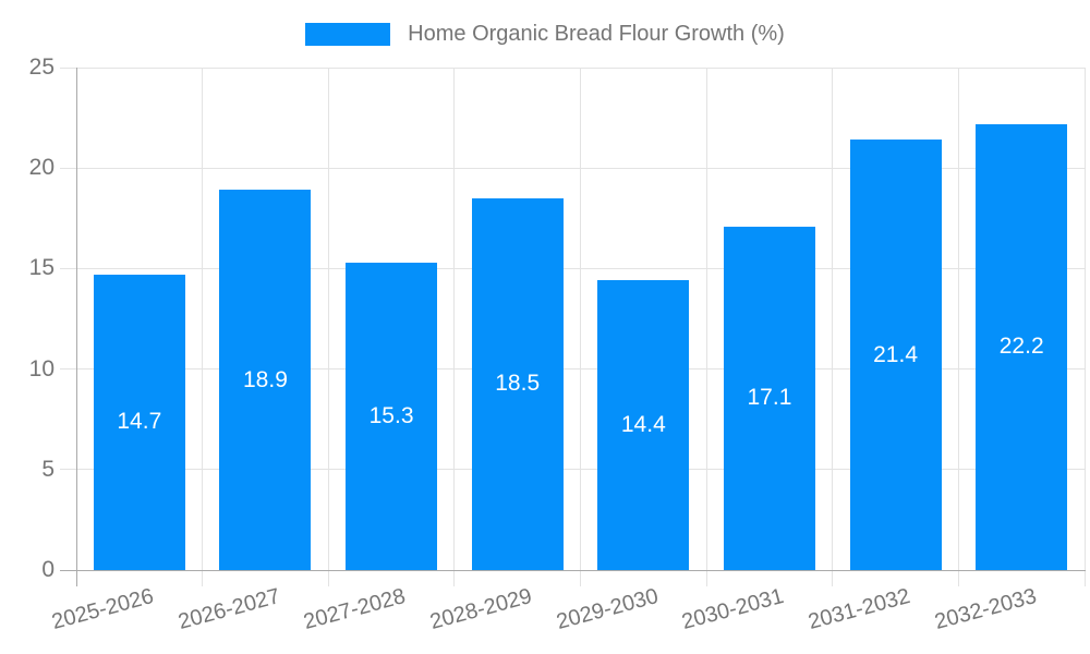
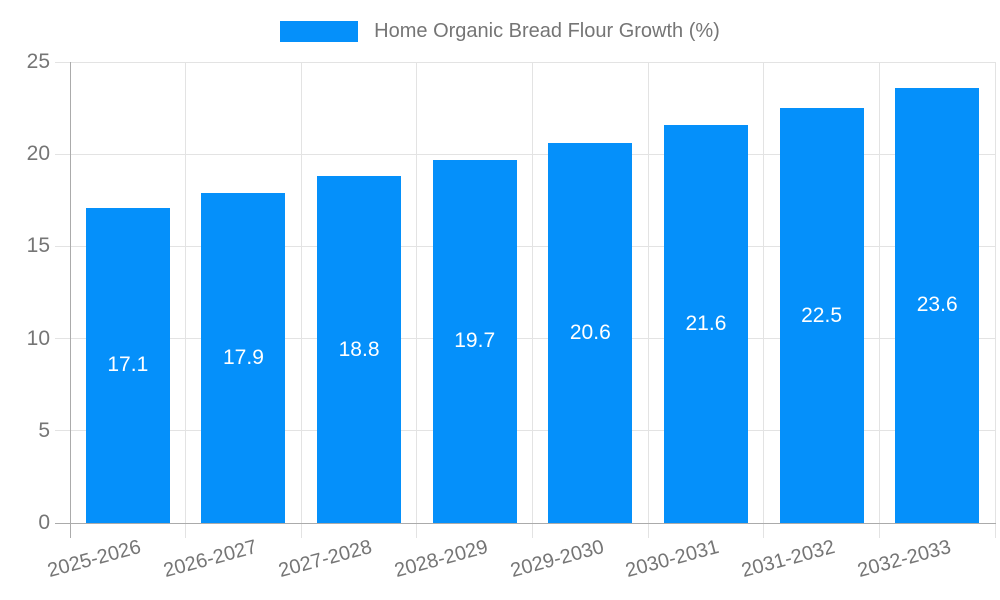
2025-2026: 14.7 -> 17.1
2026-2027: 18.9 -> 17.9
2027-2028: 15.3 -> 18.8
2028-2029: 18.5 -> 19.7
2029-2030: 14.4 -> 20.6
2030-2031: 17.1 -> 21.6
2031-2032: 21.4 -> 22.5
2032-2033: 22.2 -> 23.6
